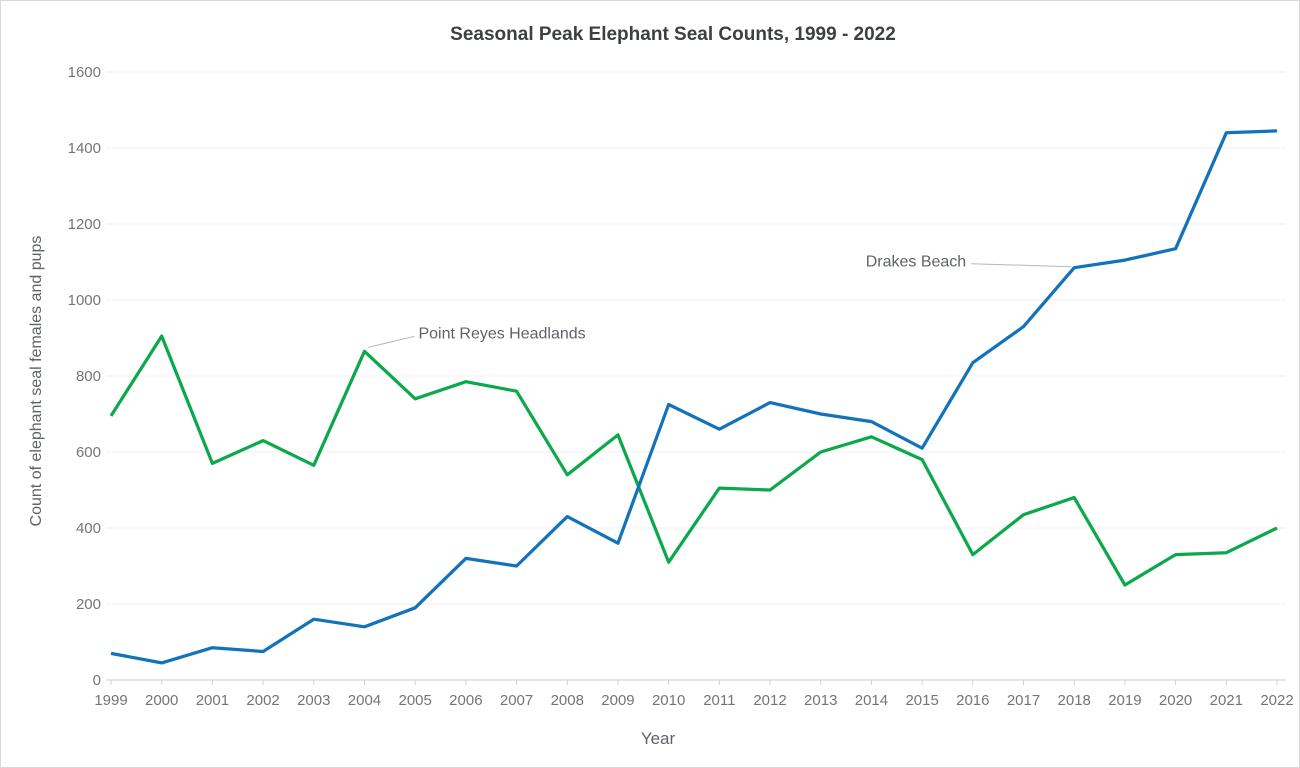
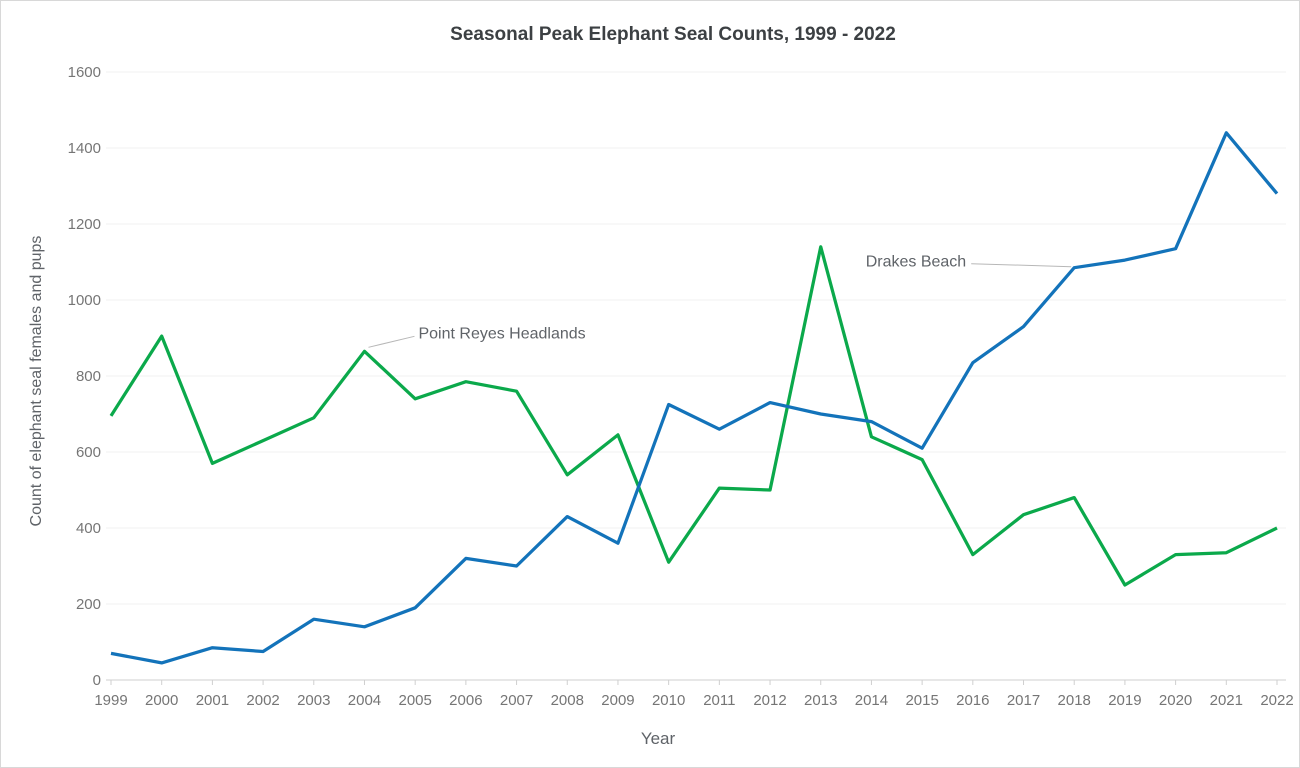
Point Reyes Headlands/2003: 560 -> 690
Point Reyes Headlands/2013: 600 -> 1140
Drakes Beach/2022: 1440 -> 1280
